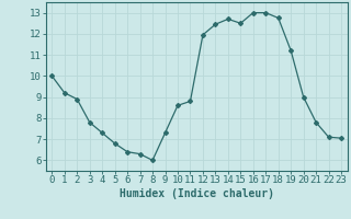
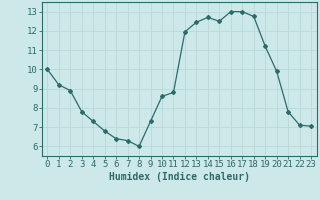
20: 9.0 -> 9.9
